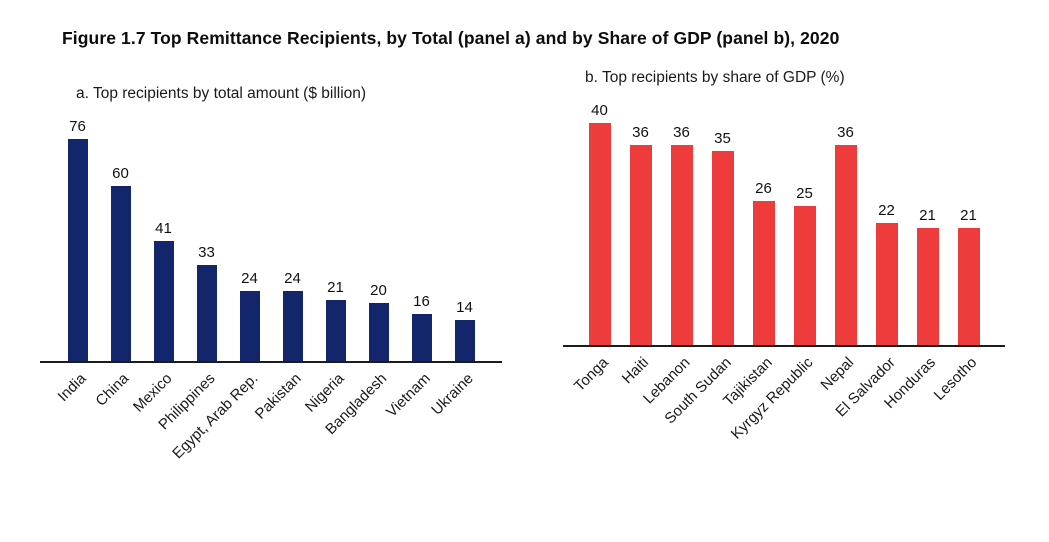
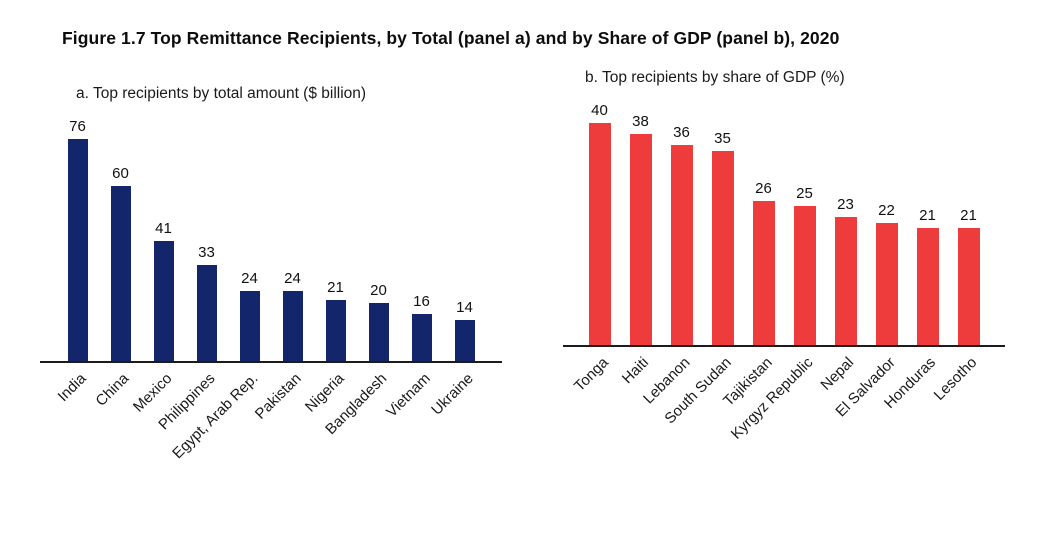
b. Top recipients by share of GDP (%)/Haiti: 36 -> 38
b. Top recipients by share of GDP (%)/Nepal: 36 -> 23
